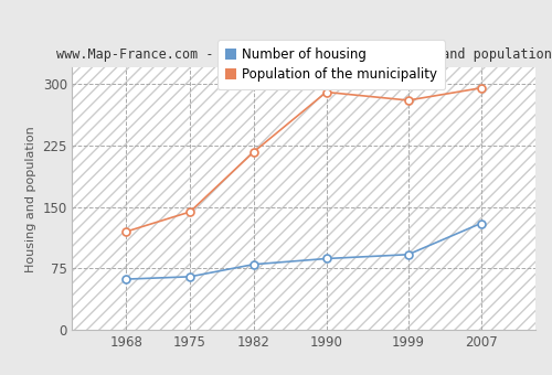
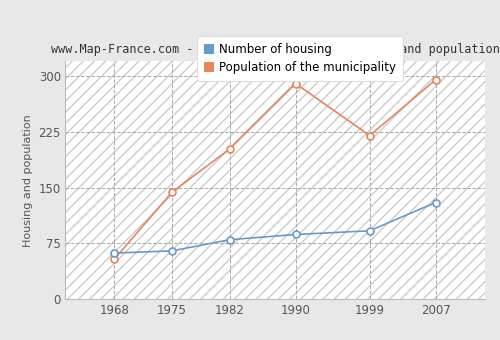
Population of the municipality/1968: 120 -> 54
Population of the municipality/1982: 217 -> 202
Population of the municipality/1999: 280 -> 220
